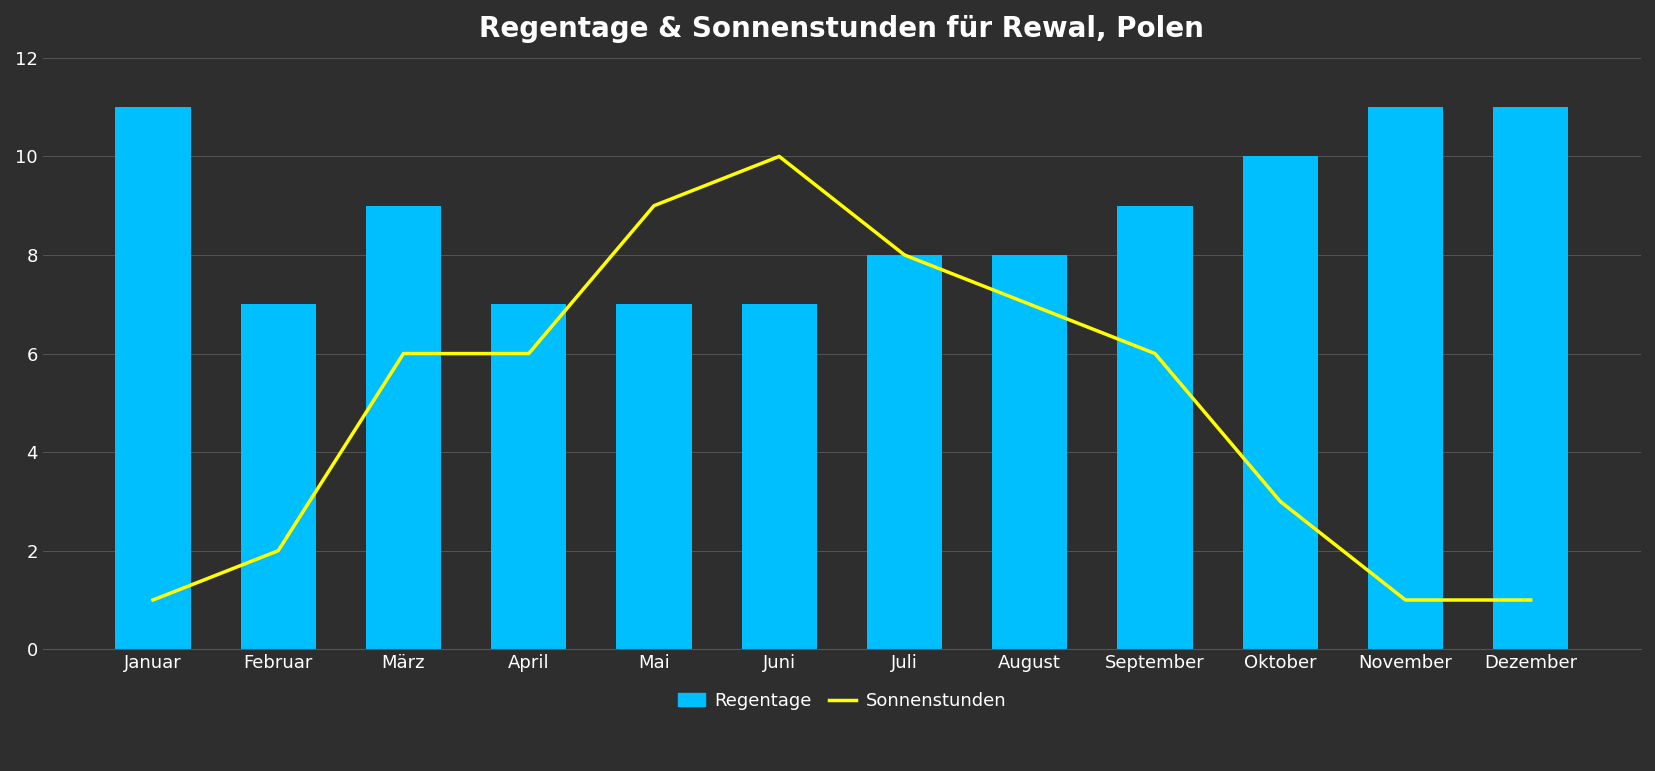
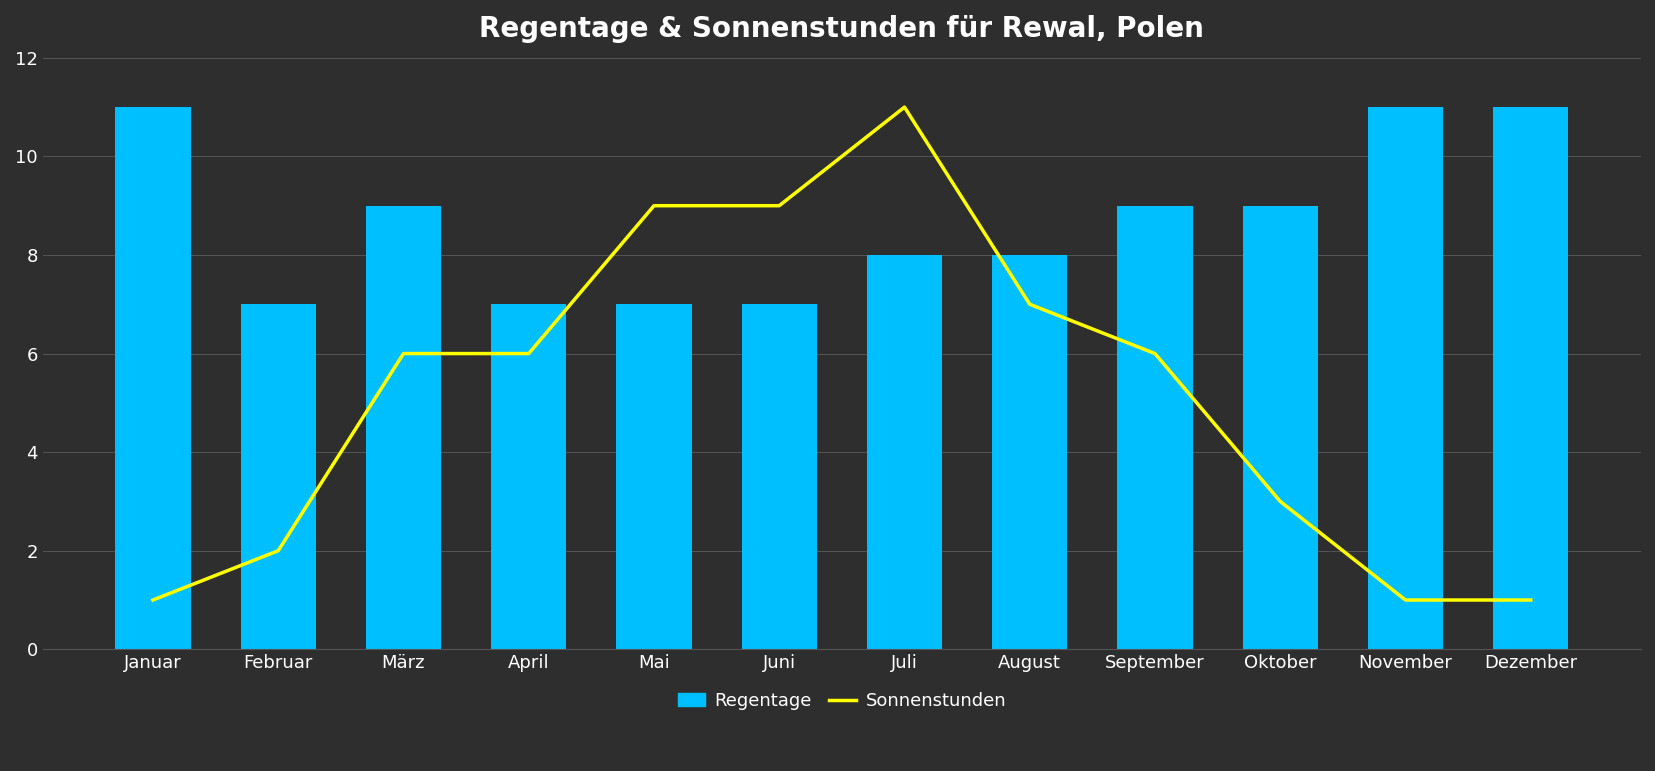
Sonnenstunden/Juni: 10 -> 9
Sonnenstunden/Juli: 8 -> 11
Regentage/Oktober: 10 -> 9
